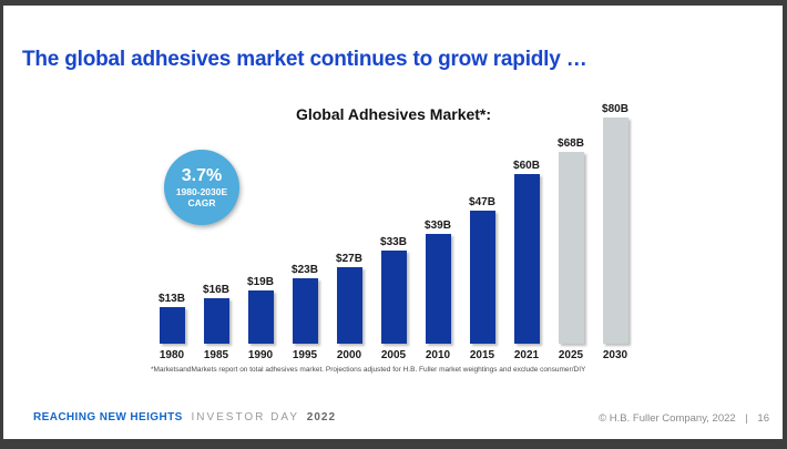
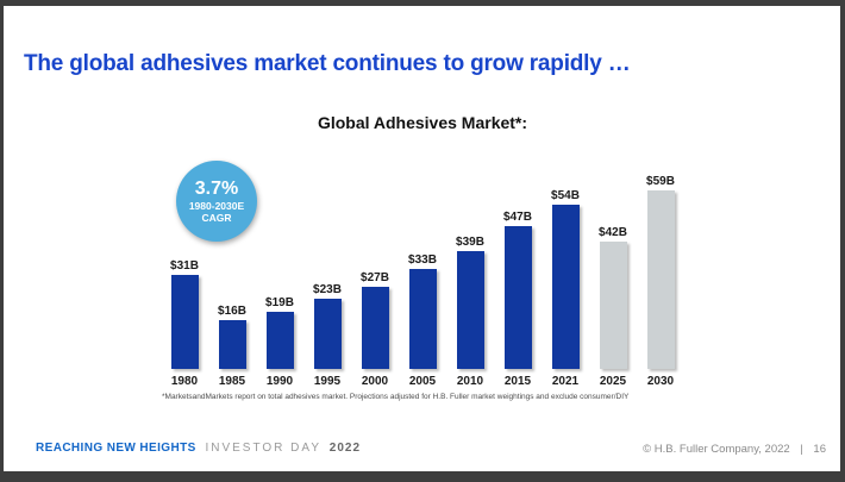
1980: $13B -> $31B
2021: $60B -> $54B
2025: $68B -> $42B
2030: $80B -> $59B
